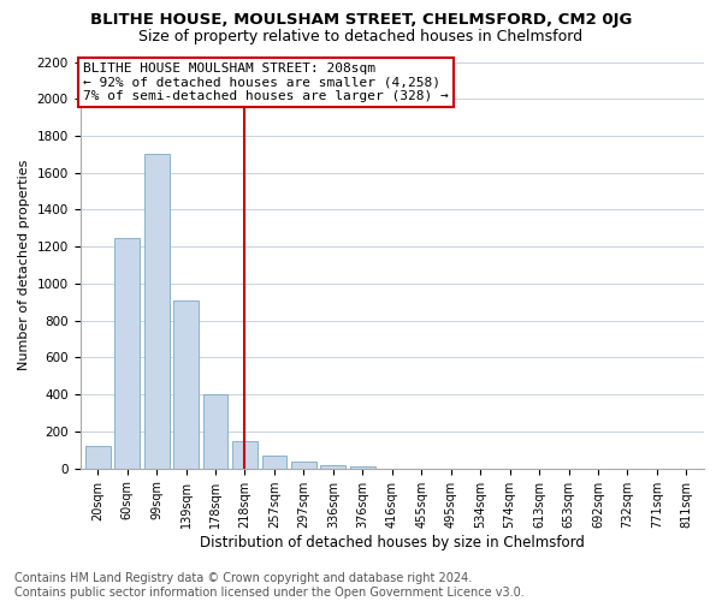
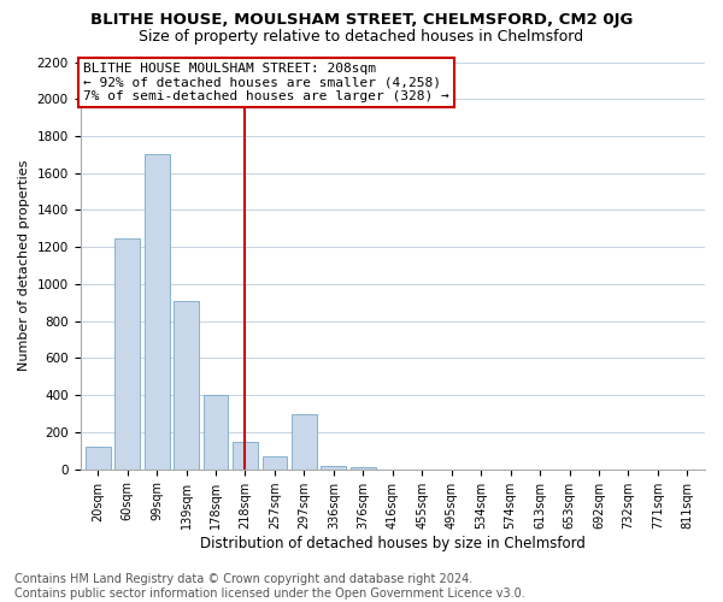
297sqm: 40 -> 300
